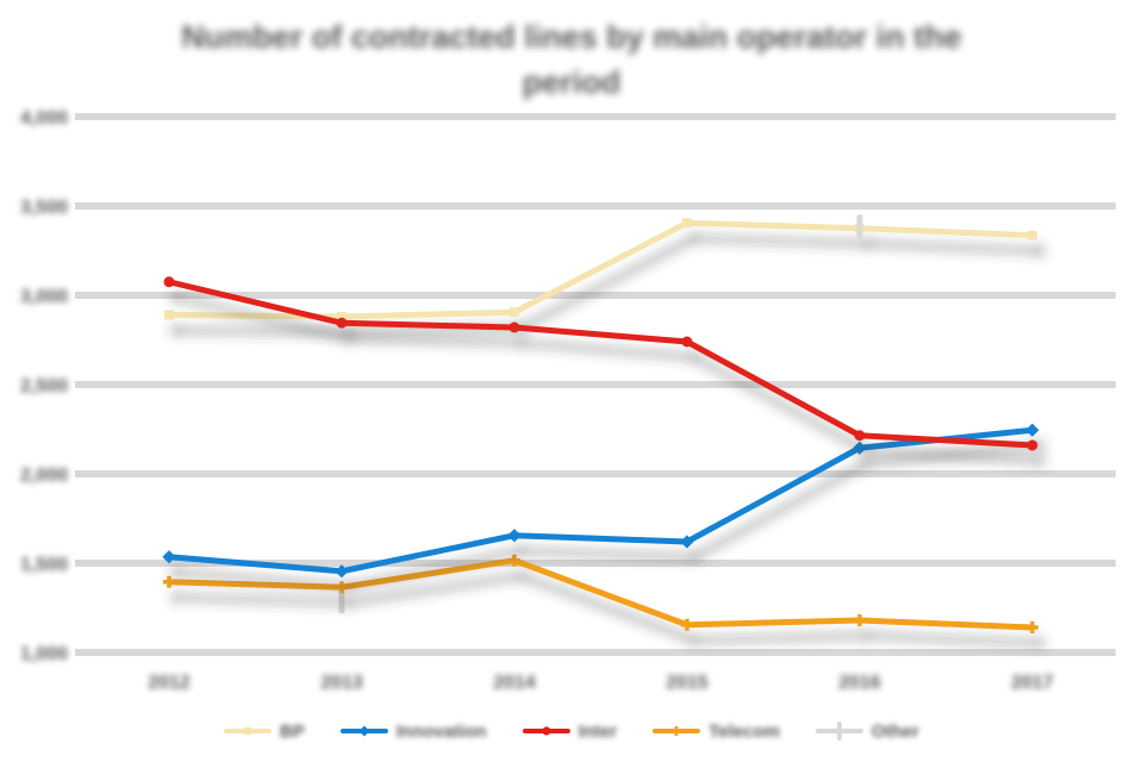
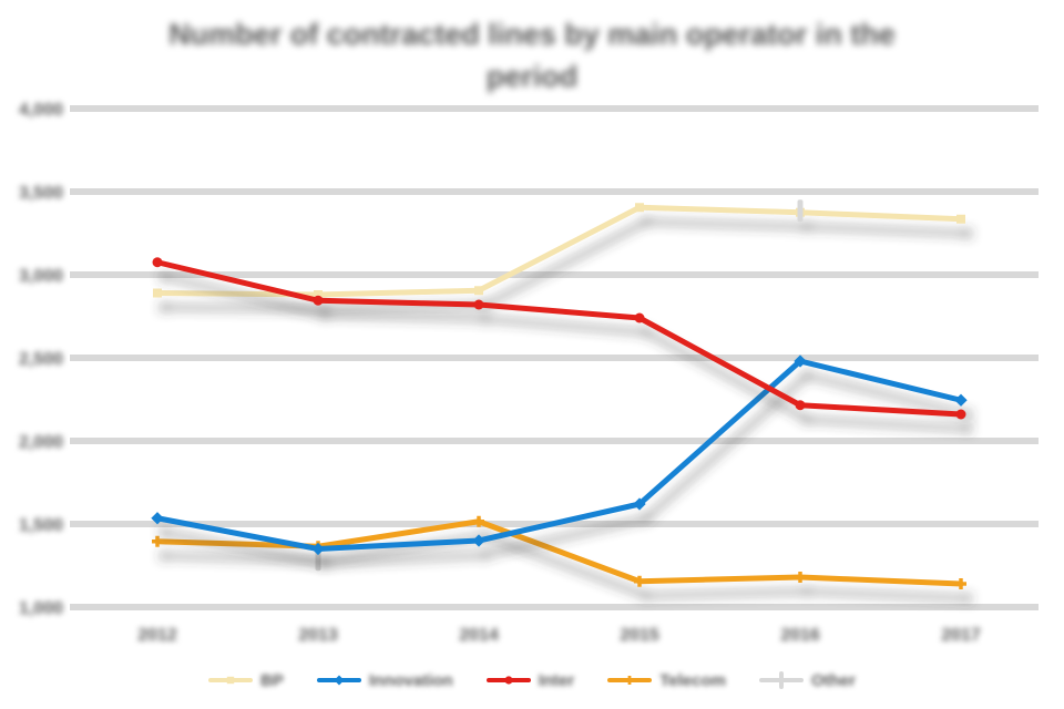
Innovation/2013: 1460 -> 1350
Innovation/2014: 1660 -> 1400
Innovation/2016: 2140 -> 2480
